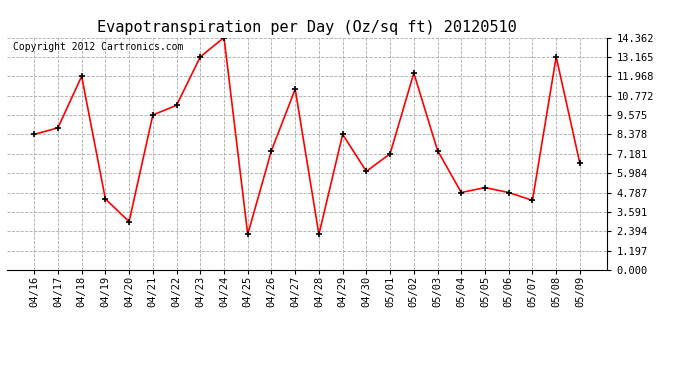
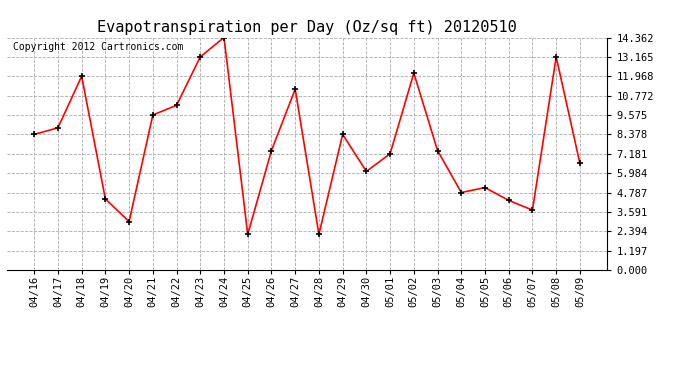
05/06: 4.8 -> 4.3
05/07: 4.3 -> 3.7
